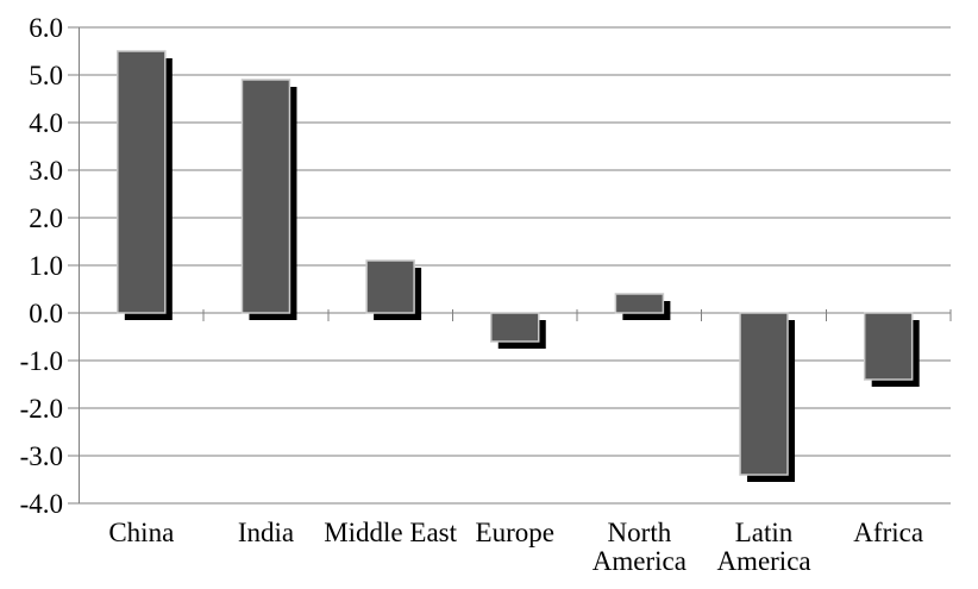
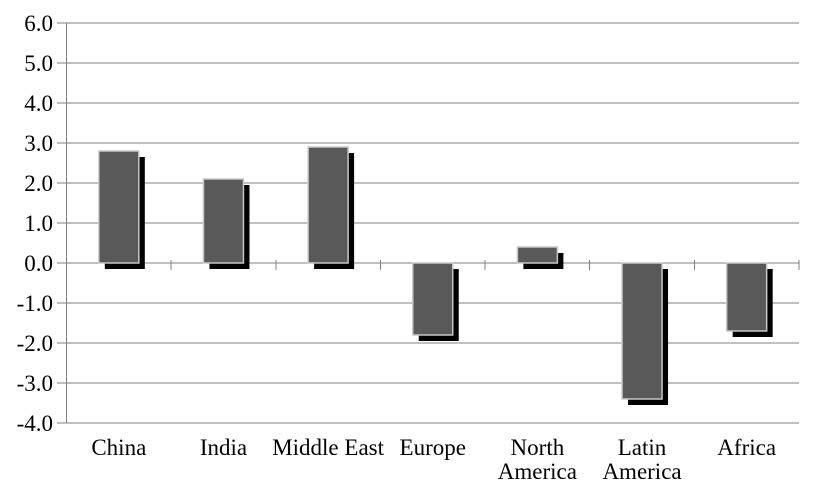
China: 5.5 -> 2.8
India: 4.9 -> 2.1
Middle East: 1.1 -> 2.9
Europe: -0.6 -> -1.8
Africa: -1.4 -> -1.7
